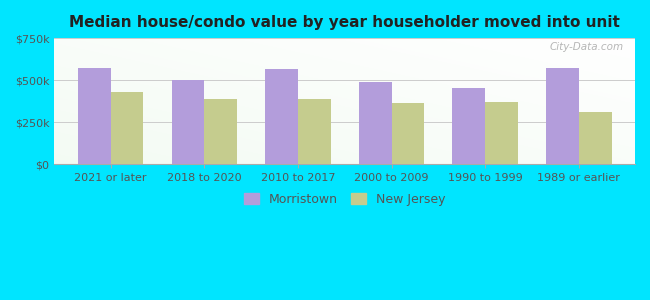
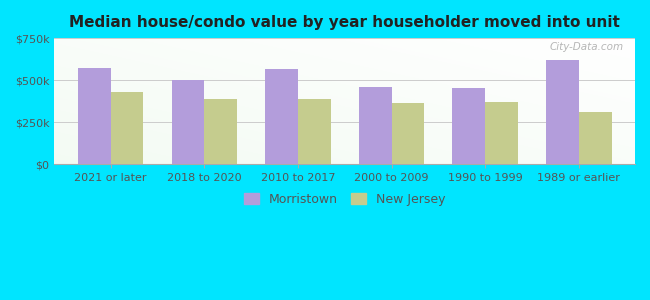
Morristown/2000 to 2009: $490k -> $460k
Morristown/1989 or earlier: $580k -> $620k
